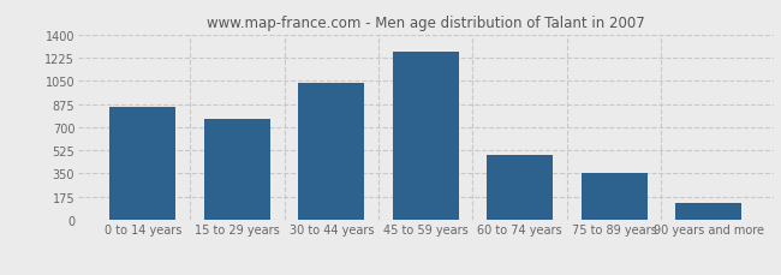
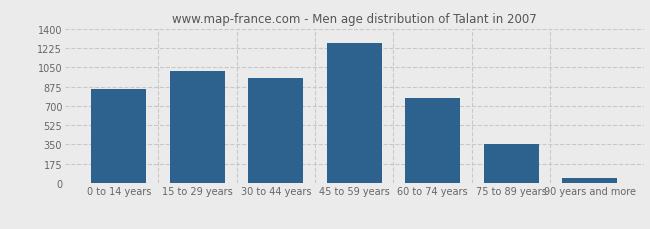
15 to 29 years: 760 -> 1020
30 to 44 years: 1040 -> 950
60 to 74 years: 490 -> 780
90 years and more: 130 -> 40
